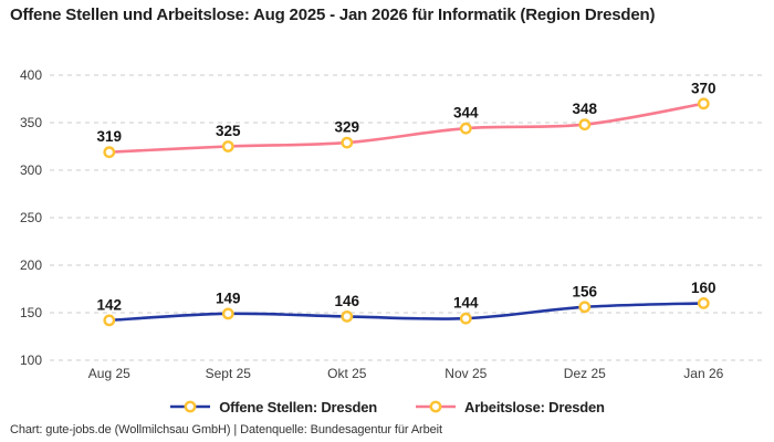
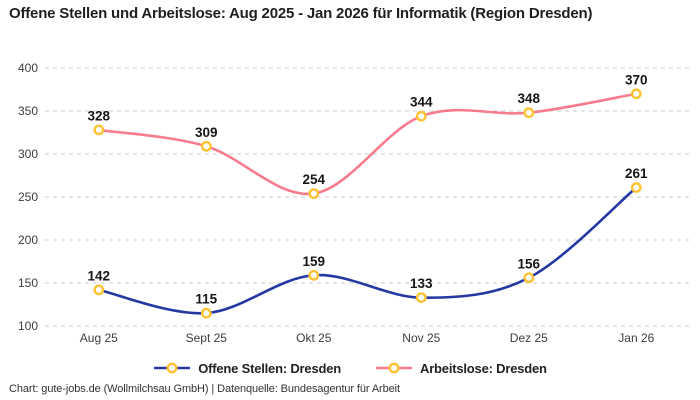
Arbeitslose: Dresden/Aug 25: 319 -> 328
Offene Stellen: Dresden/Sept 25: 149 -> 115
Arbeitslose: Dresden/Sept 25: 325 -> 309
Offene Stellen: Dresden/Okt 25: 146 -> 159
Arbeitslose: Dresden/Okt 25: 329 -> 254
Offene Stellen: Dresden/Nov 25: 144 -> 133
Offene Stellen: Dresden/Jan 26: 160 -> 261
